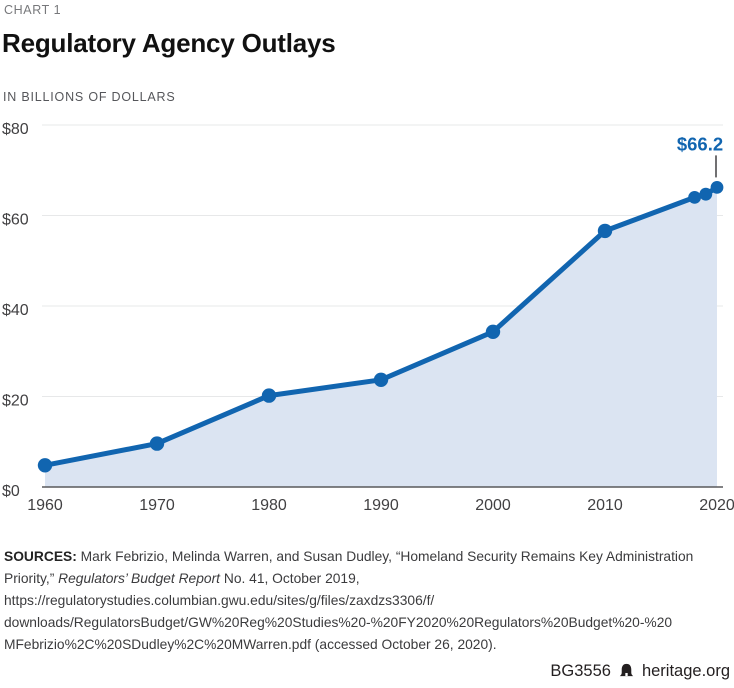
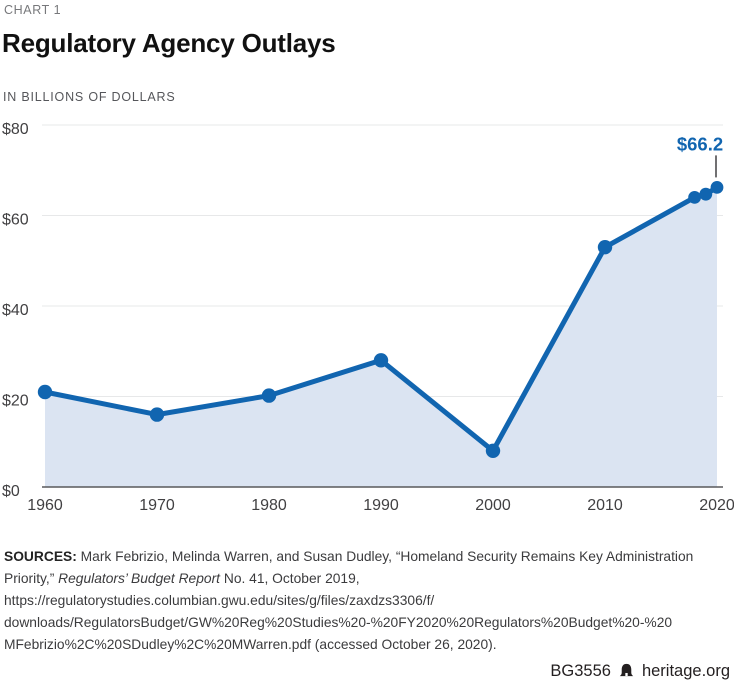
1960: $5 -> $21
1970: $10 -> $16
1990: $24 -> $28
2000: $34 -> $8
2010: $57 -> $53
